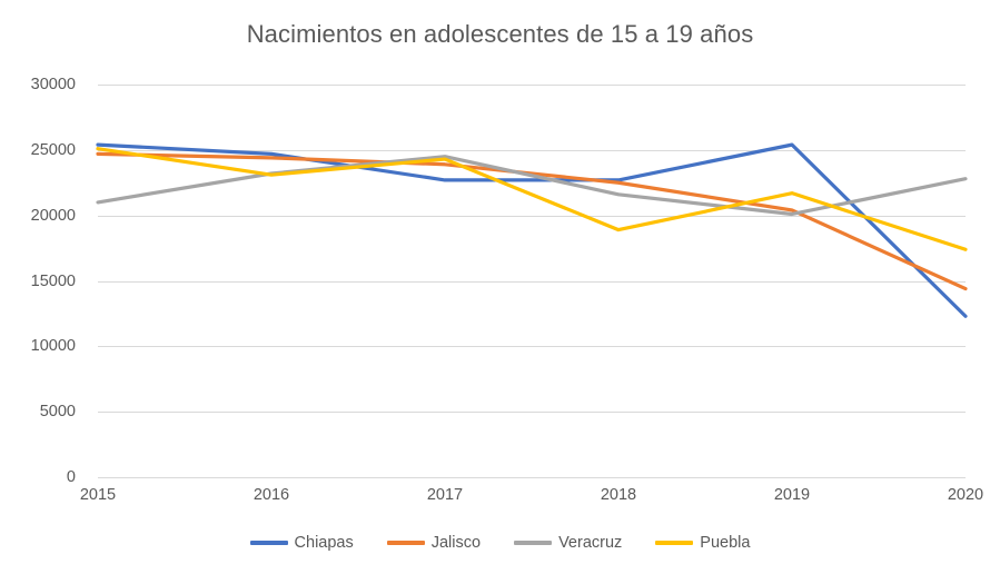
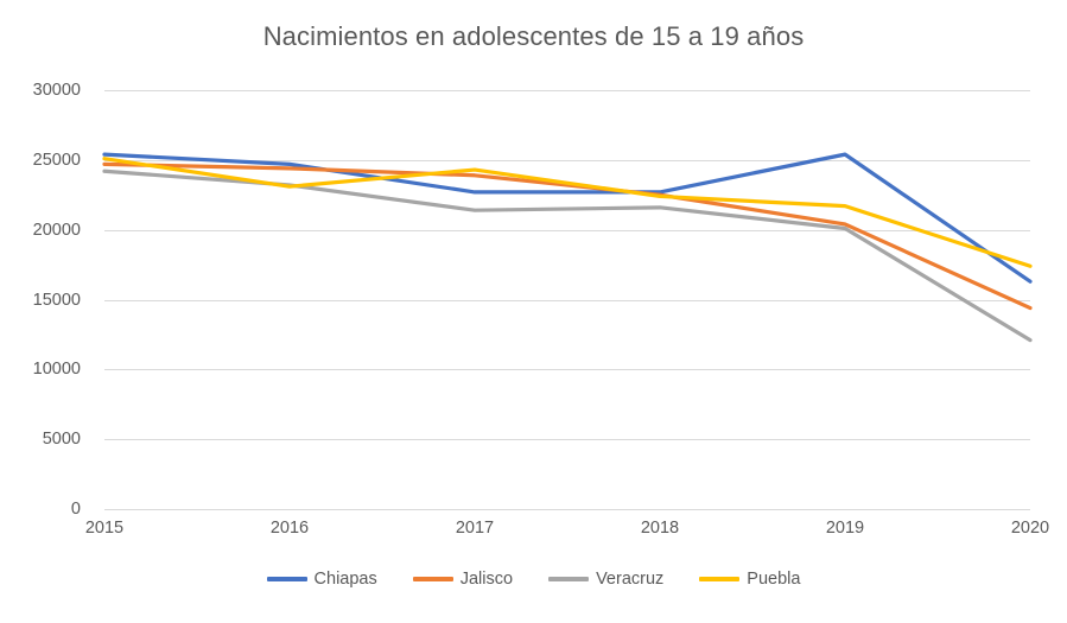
Veracruz/2015: 21000 -> 24200
Veracruz/2017: 24500 -> 21400
Puebla/2018: 18900 -> 22400
Chiapas/2020: 12300 -> 16300
Veracruz/2020: 22800 -> 12100
